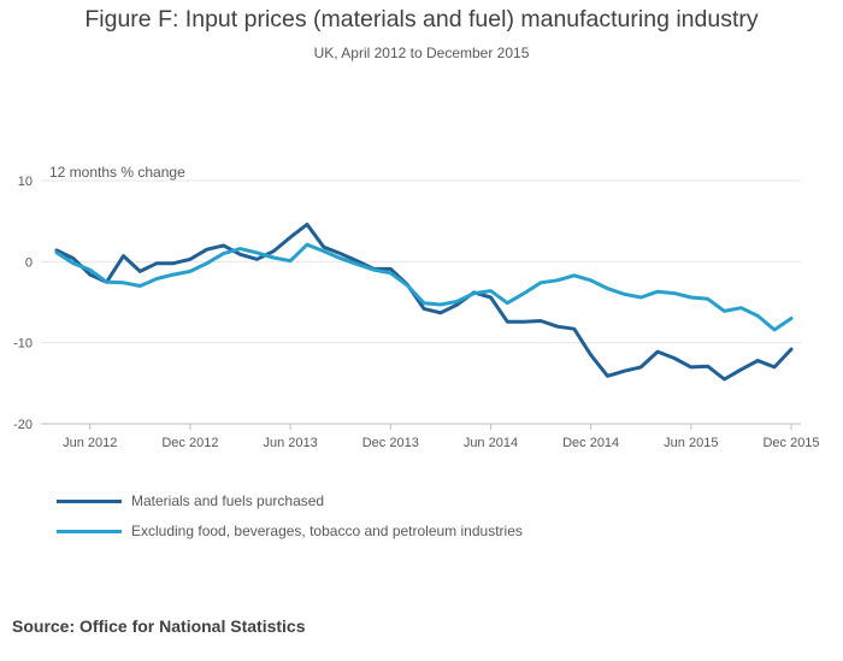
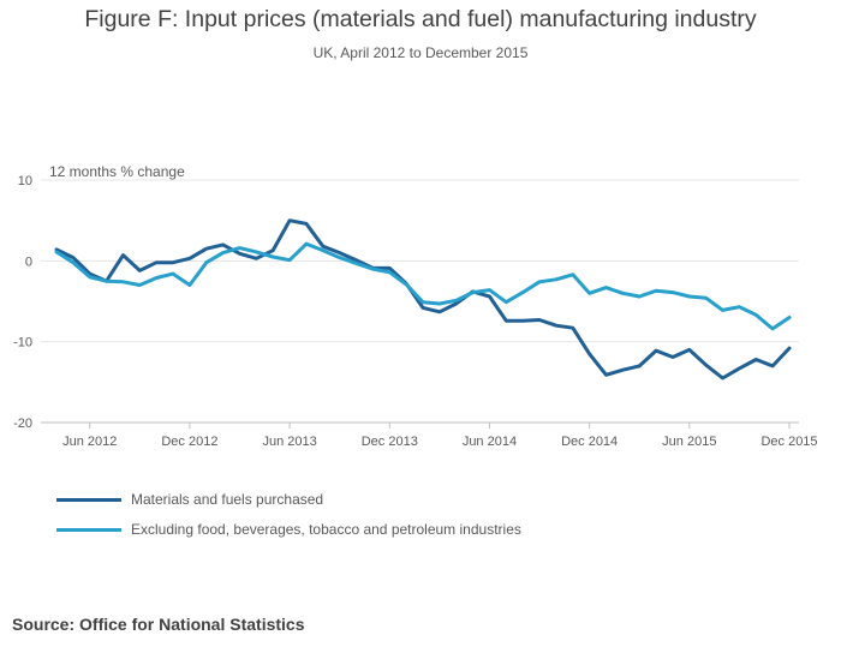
Excluding food, beverages, tobacco and petroleum industries/Jun 2012: -1 -> -2
Excluding food, beverages, tobacco and petroleum industries/Dec 2012: -1 -> -3
Materials and fuels purchased/Jun 2013: 3 -> 5
Excluding food, beverages, tobacco and petroleum industries/Dec 2014: -2 -> -4
Materials and fuels purchased/Jun 2015: -13 -> -11
